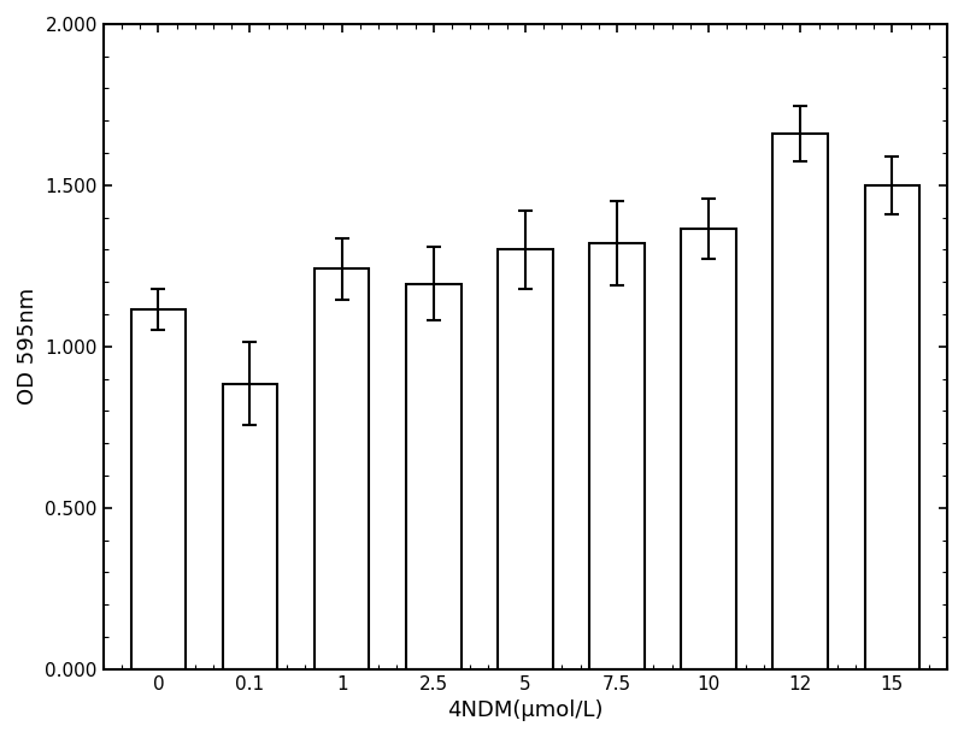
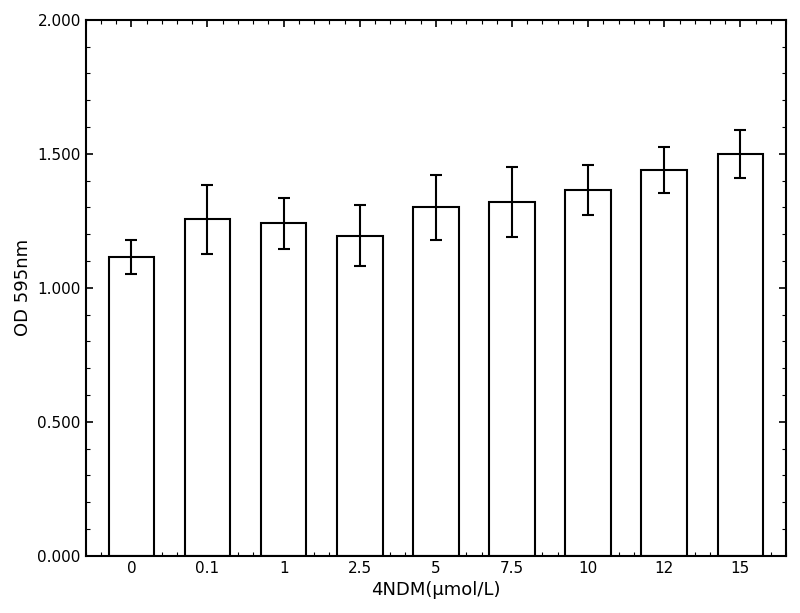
0.1: 0.885 -> 1.255
12: 1.660 -> 1.440
